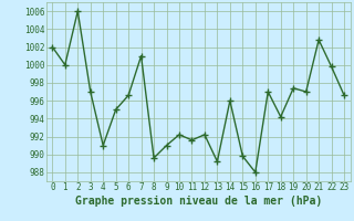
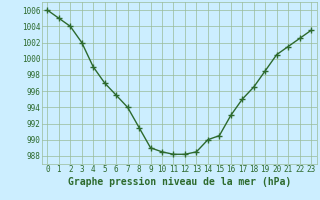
0: 1002.0 -> 1006.0
1: 1000.0 -> 1005.0
2: 1006.0 -> 1004.0
3: 997.0 -> 1002.0
4: 991.0 -> 999.0
5: 995.0 -> 997.0
6: 996.6 -> 995.5
7: 1001.0 -> 994.0
8: 989.6 -> 991.5
9: 991.0 -> 989.0
10: 992.2 -> 988.5
11: 991.6 -> 988.2
12: 992.2 -> 988.2
13: 989.2 -> 988.5
14: 996.0 -> 990.0
15: 989.8 -> 990.5
16: 988.0 -> 993.0
17: 997.0 -> 995.0
18: 994.2 -> 996.5
19: 997.4 -> 998.5
20: 997.0 -> 1000.5
21: 1002.8 -> 1001.5
22: 999.8 -> 1002.5
23: 996.6 -> 1003.5
